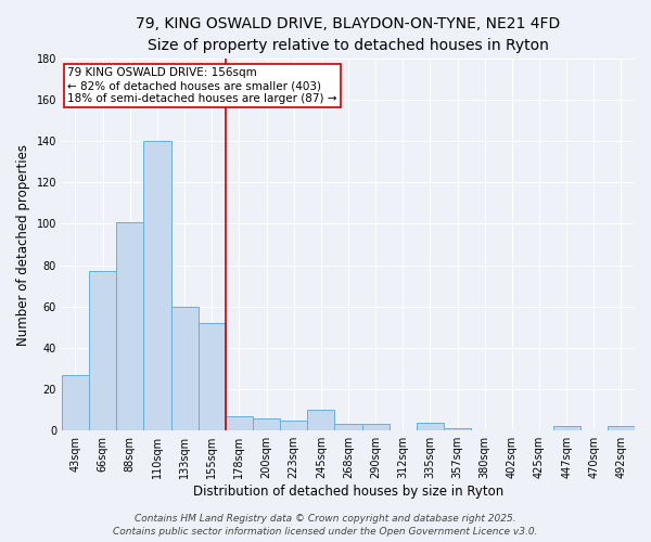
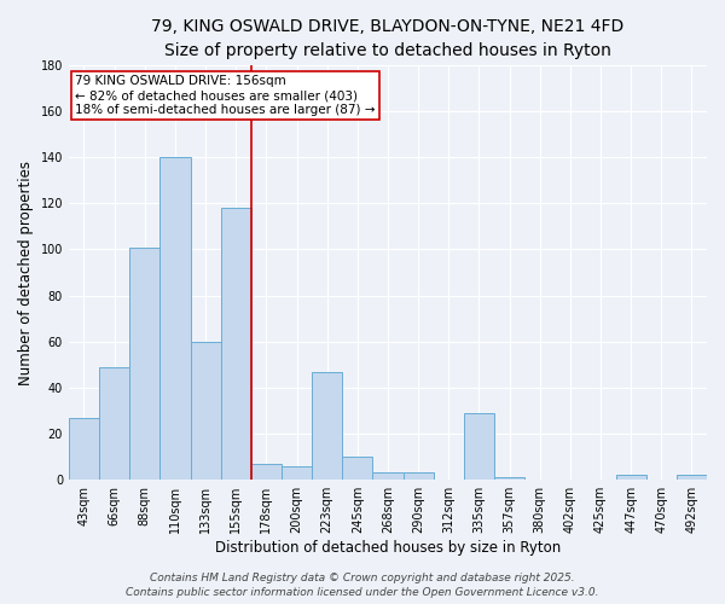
66sqm: 77 -> 49
155sqm: 52 -> 118
223sqm: 5 -> 47
335sqm: 4 -> 29
